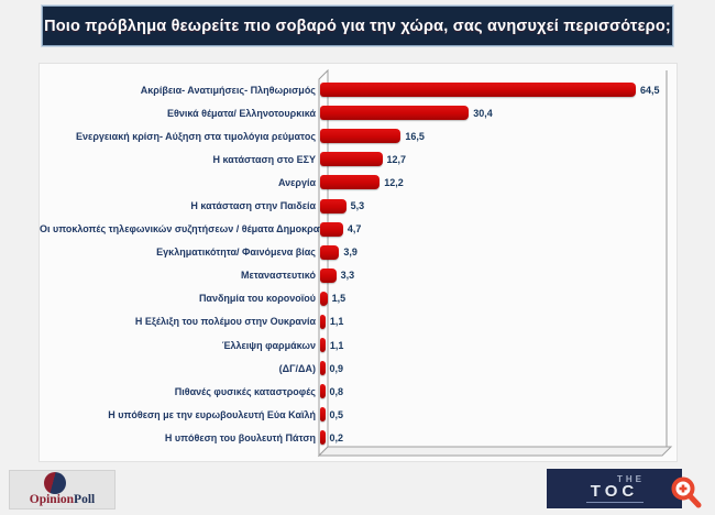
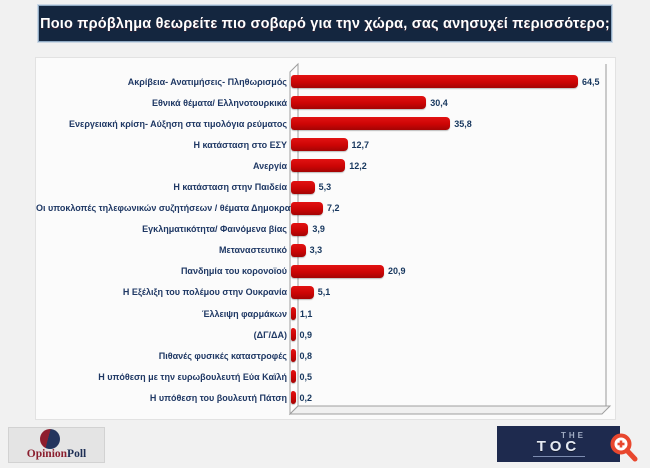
Ενεργειακή κρίση- Αύξηση στα τιμολόγια ρεύματος: 16,5 -> 35,8
Οι υποκλοπές τηλεφωνικών συζητήσεων / θέματα Δημοκρατίας: 4,7 -> 7,2
Πανδημία του κορονοϊού: 1,5 -> 20,9
Η Εξέλιξη του πολέμου στην Ουκρανία: 1,1 -> 5,1
